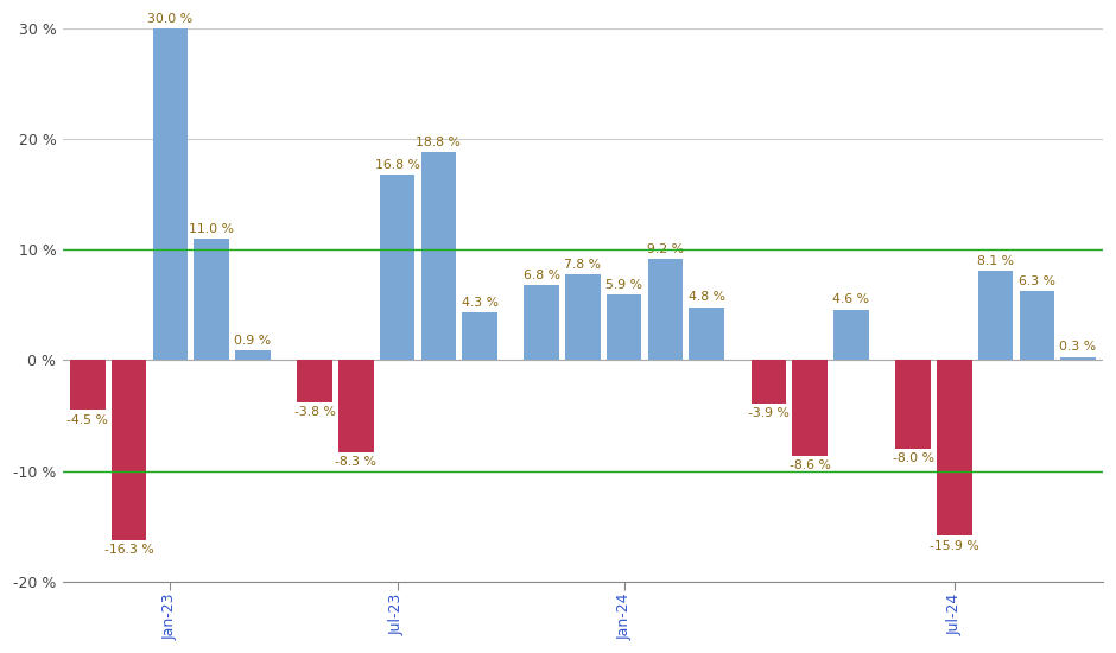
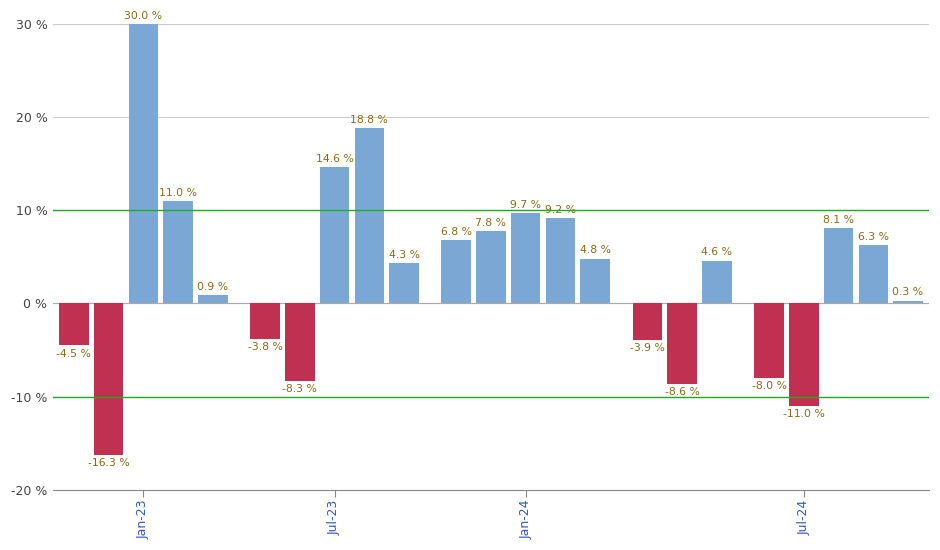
Jul-23: 16.8 -> 14.6
Jan-24: 5.9 -> 9.7
Jul-24: -15.9 -> -11.0
